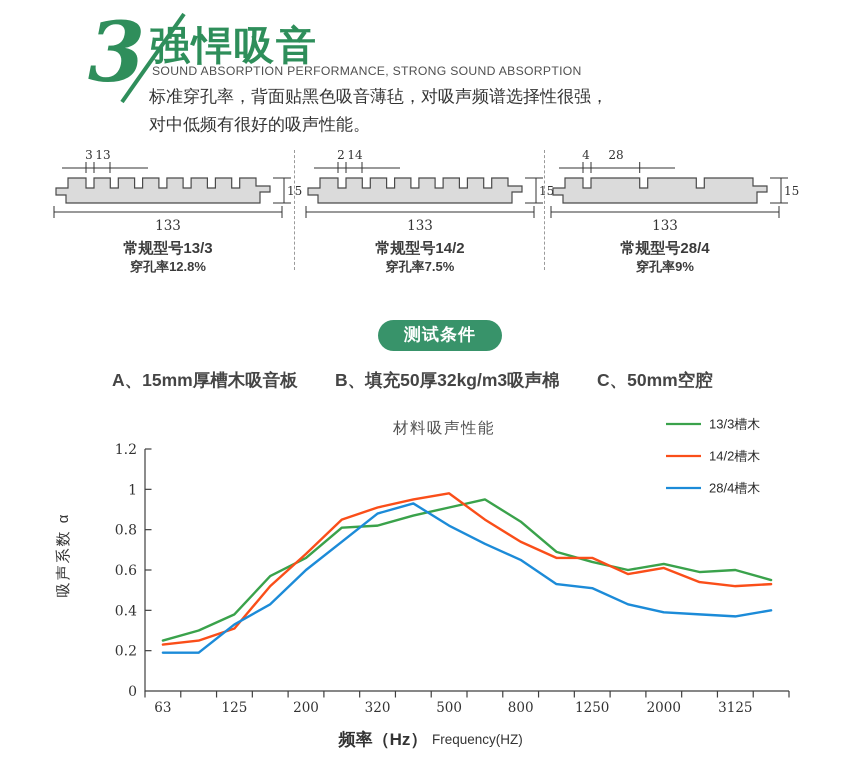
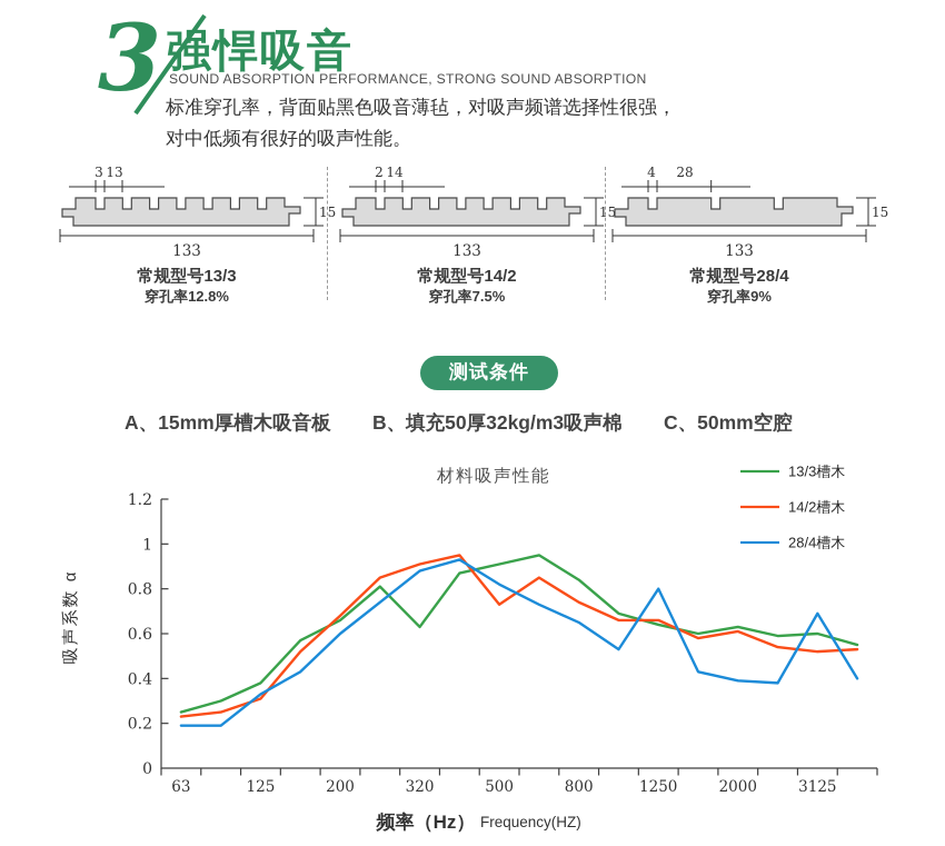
13/3槽木/320: 0.82 -> 0.63
14/2槽木/500: 0.98 -> 0.73
28/4槽木/1250: 0.51 -> 0.80
28/4槽木/3125: 0.37 -> 0.69
